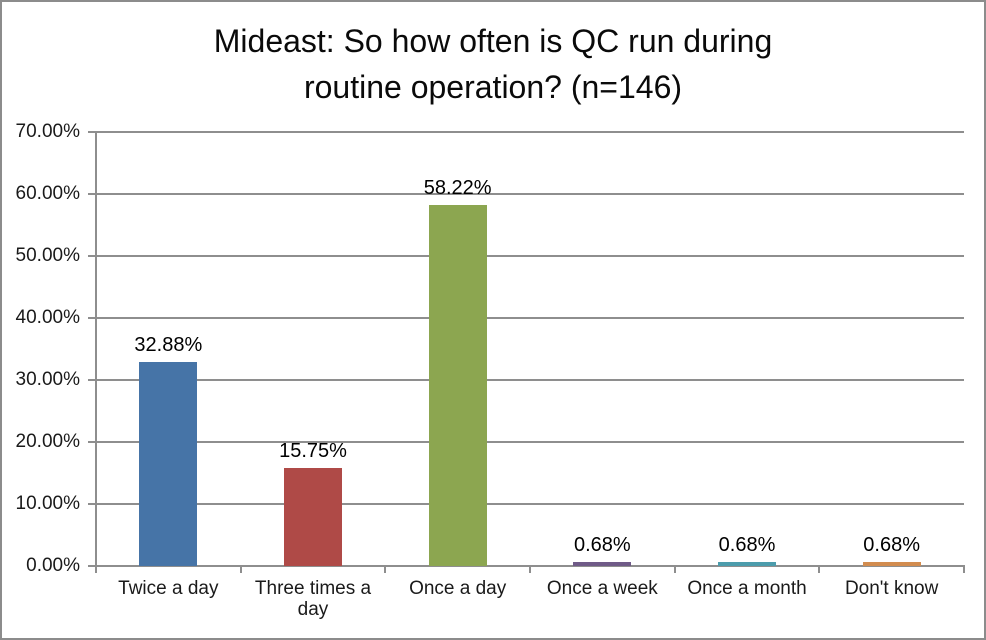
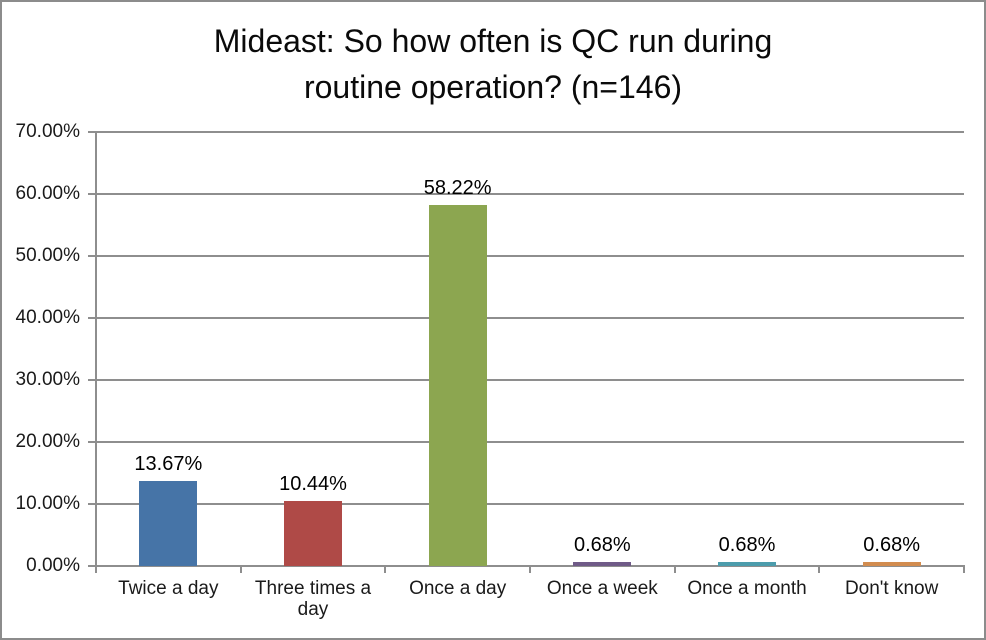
Twice a day: 32.88% -> 13.67%
Three times a day: 15.75% -> 10.44%
